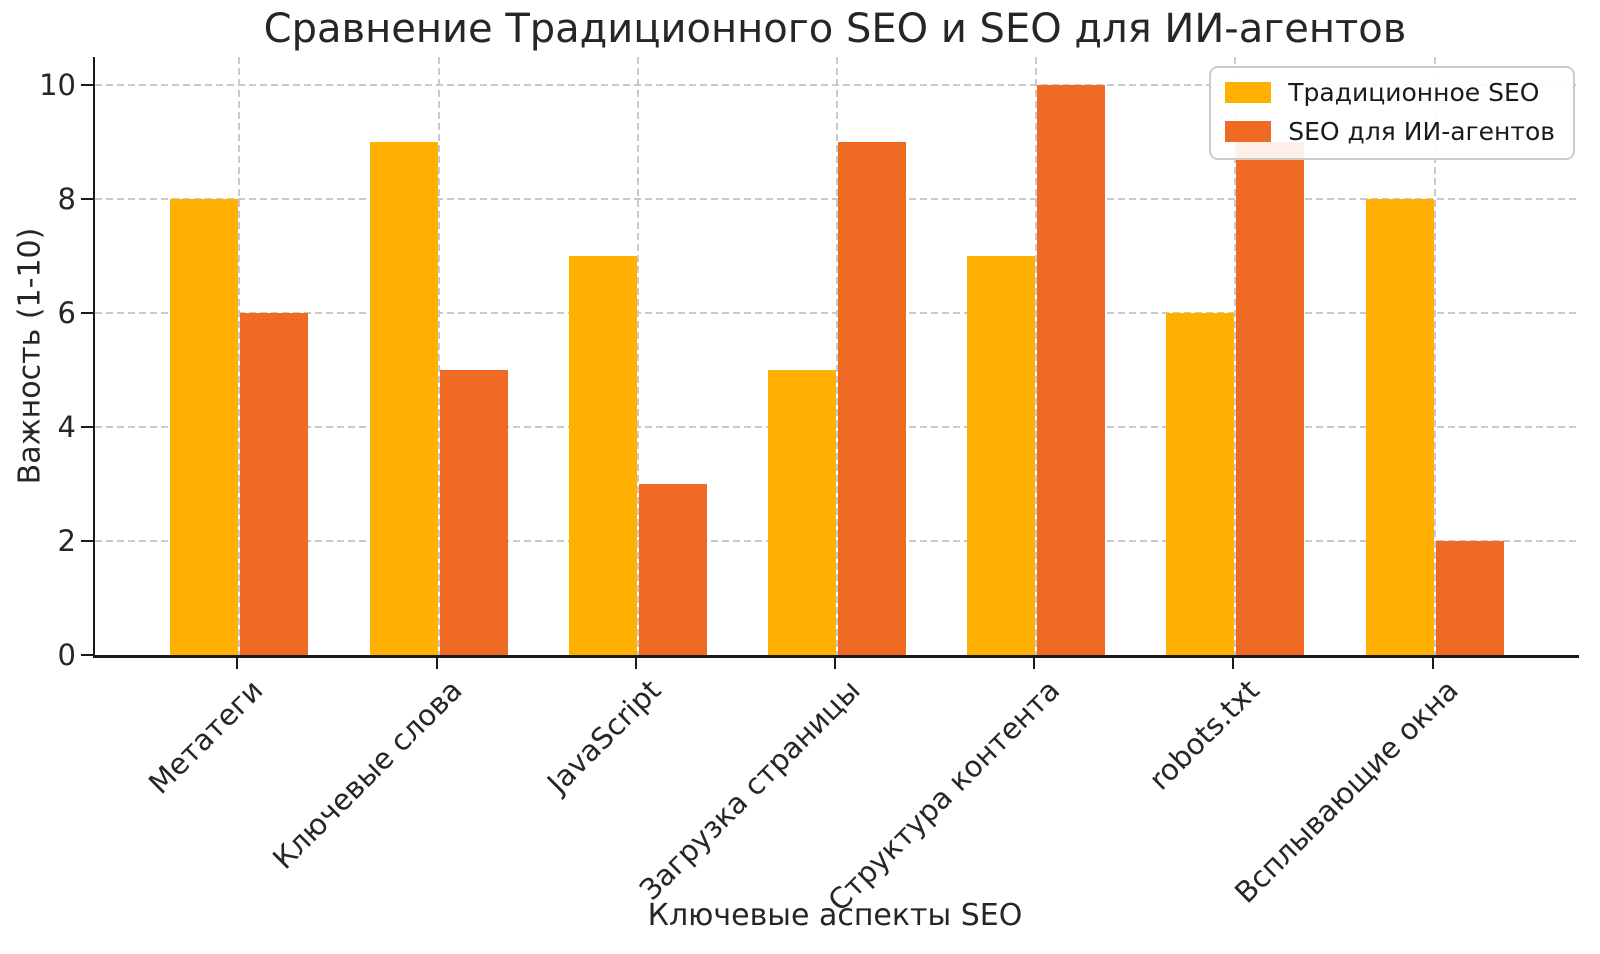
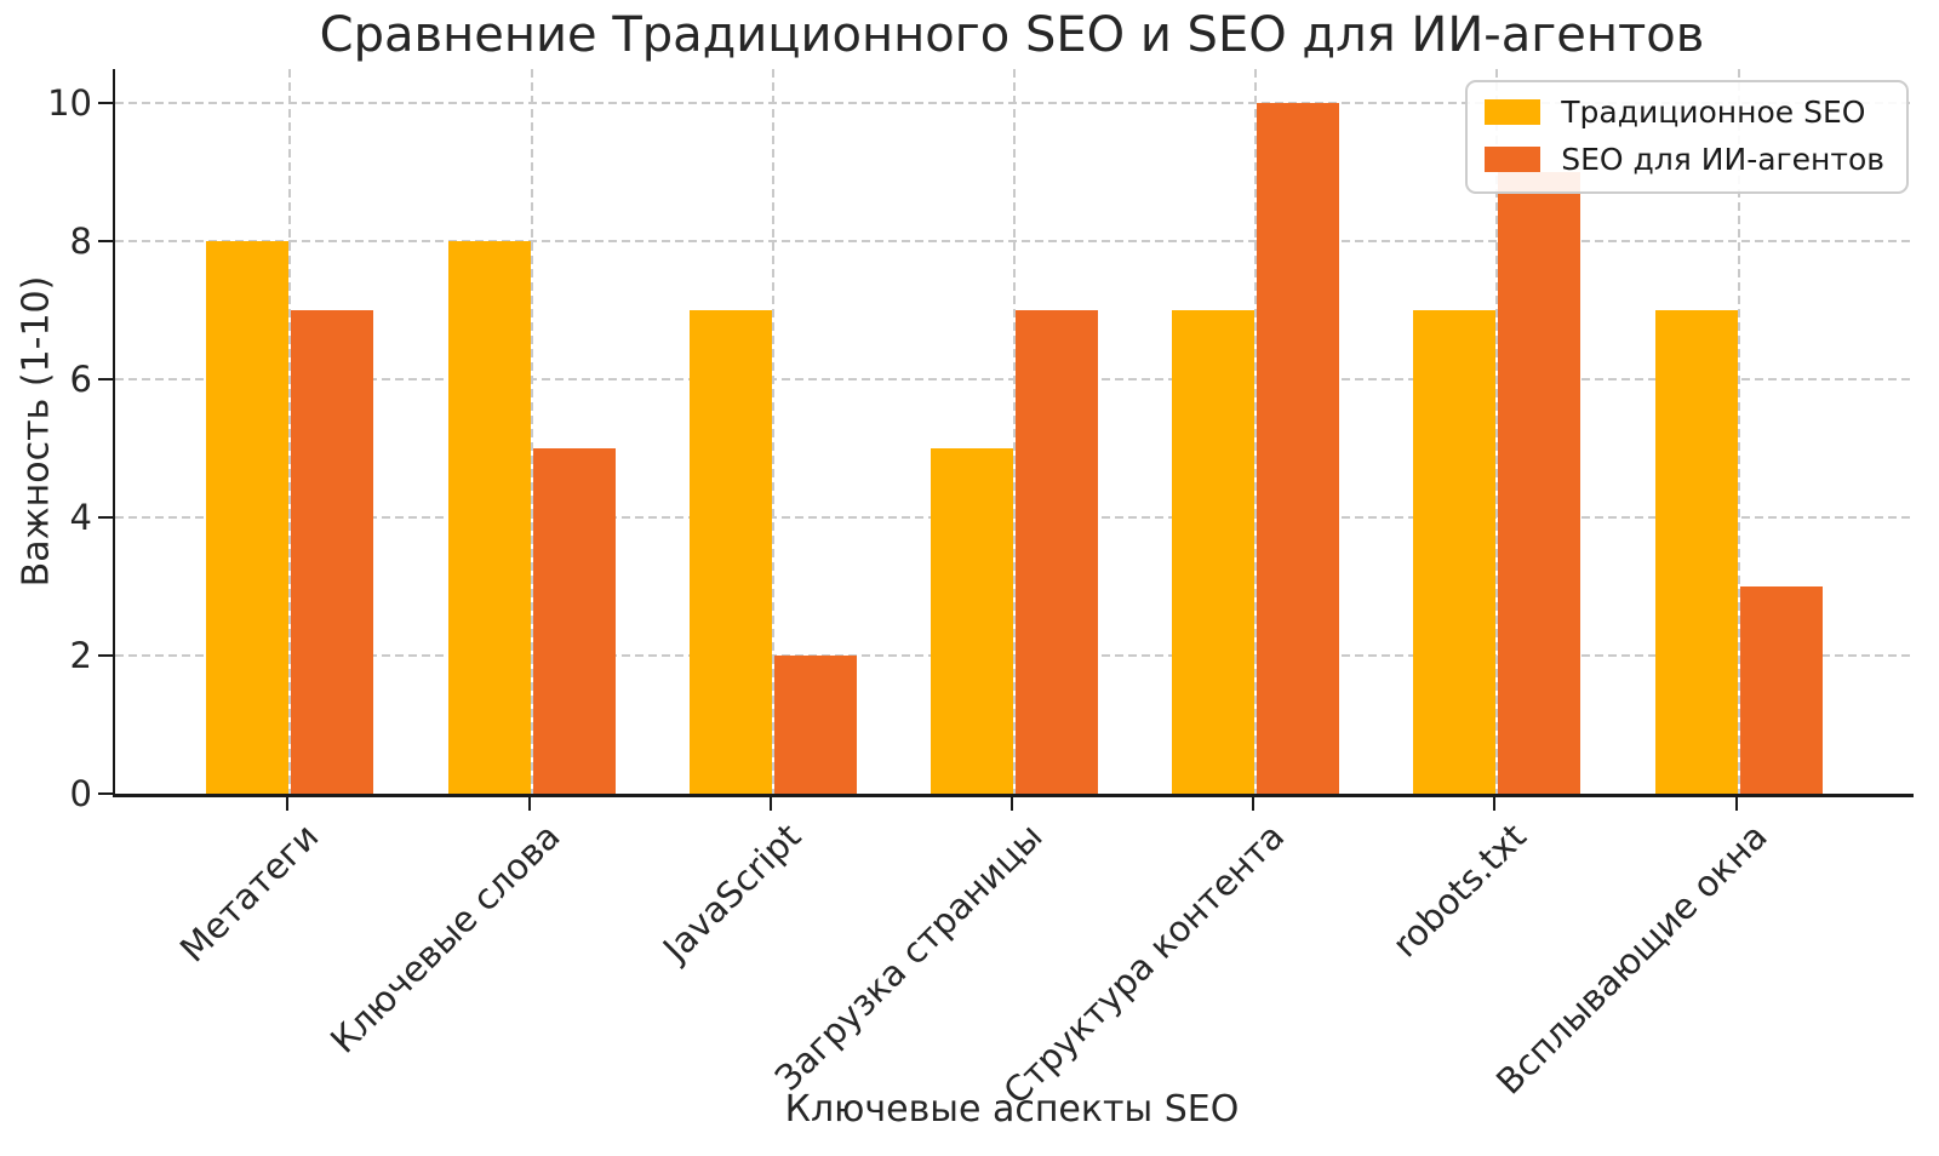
SEO для ИИ-агентов/Метатеги: 6 -> 7
Традиционное SEO/Ключевые слова: 9 -> 8
SEO для ИИ-агентов/JavaScript: 3 -> 2
SEO для ИИ-агентов/Загрузка страницы: 9 -> 7
Традиционное SEO/robots.txt: 6 -> 7
Традиционное SEO/Всплывающие окна: 8 -> 7
SEO для ИИ-агентов/Всплывающие окна: 2 -> 3
